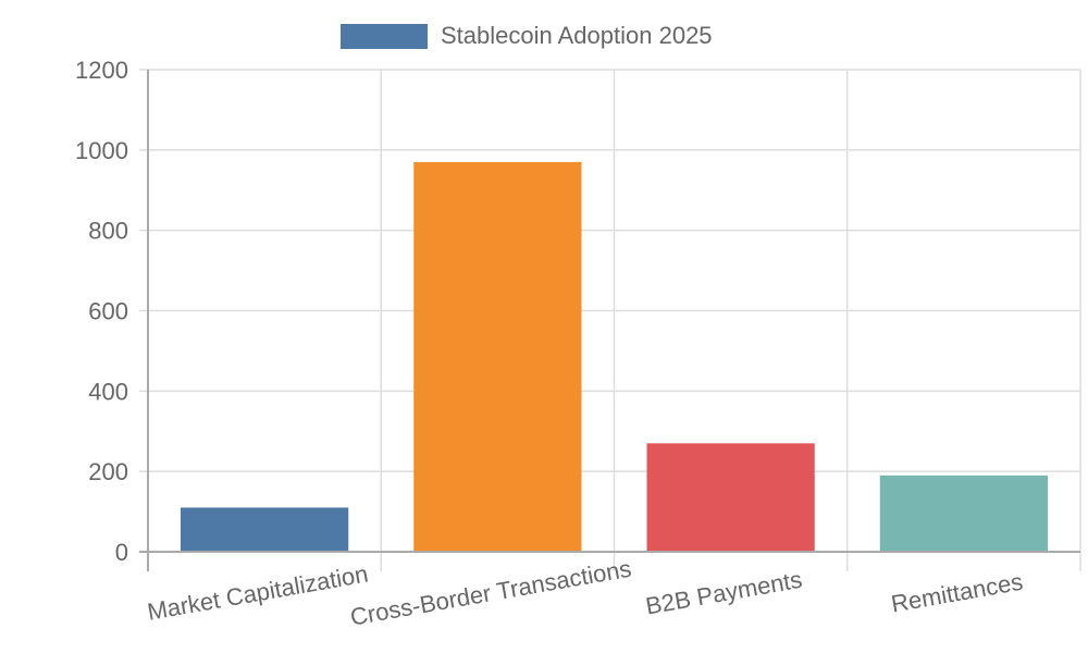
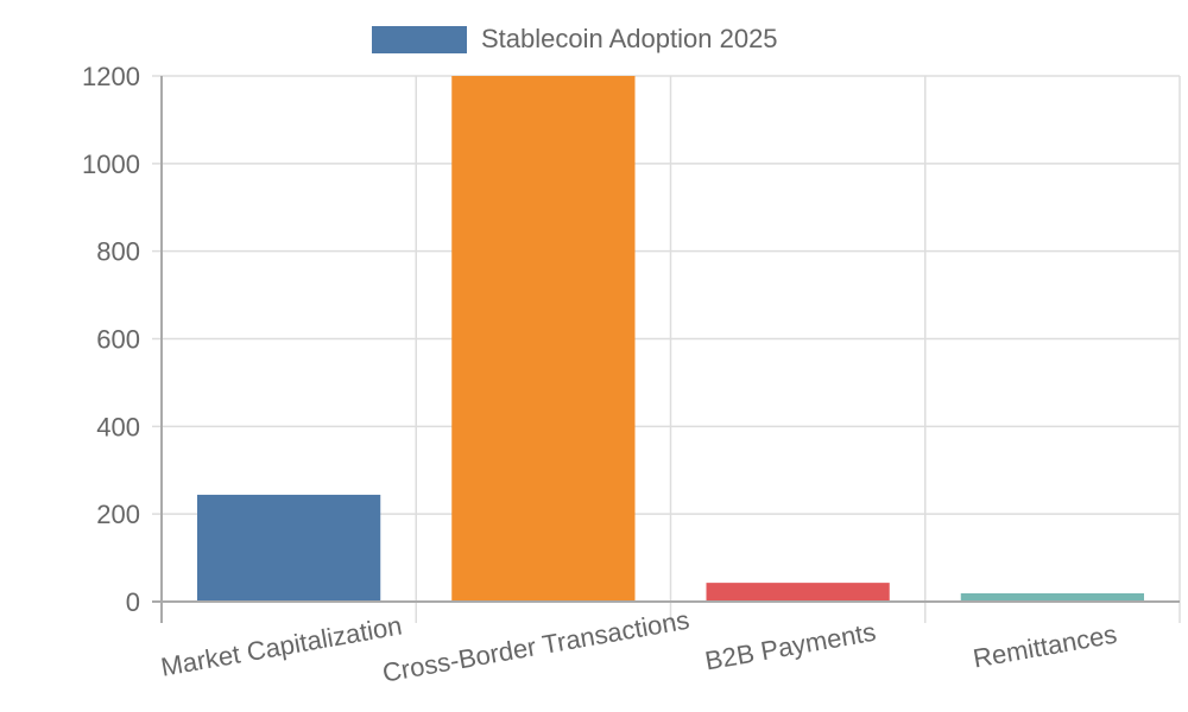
Market Capitalization: 110 -> 240
Cross-Border Transactions: 970 -> 1200
B2B Payments: 270 -> 40
Remittances: 190 -> 20
